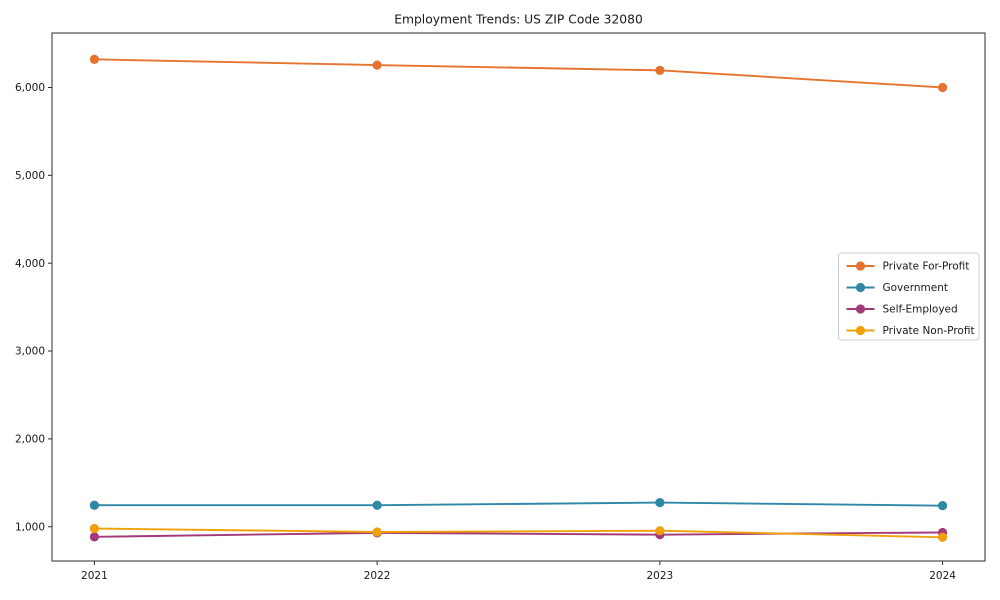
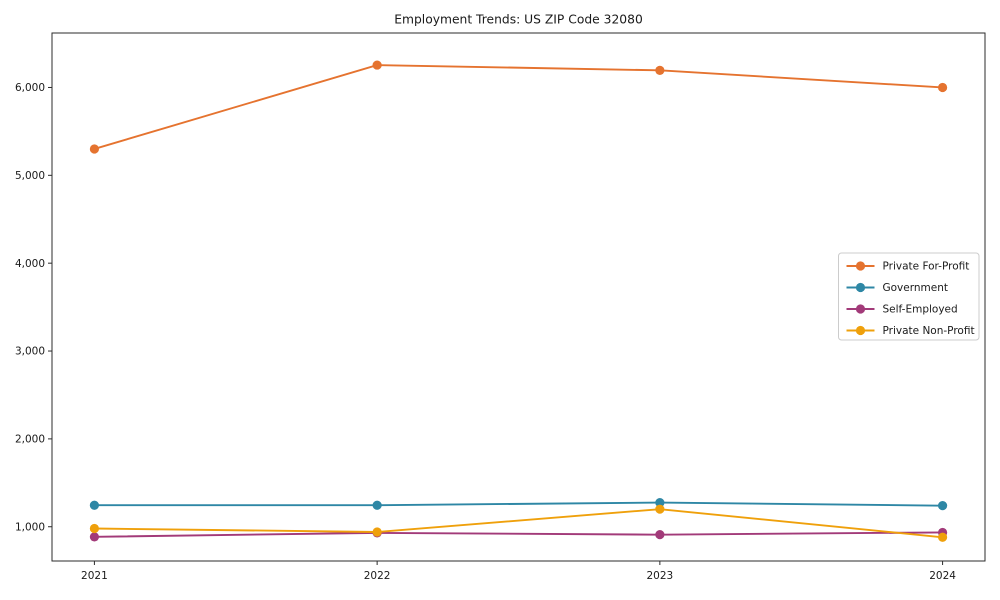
Private For-Profit/2021: 6300 -> 5300
Private Non-Profit/2023: 1000 -> 1200
